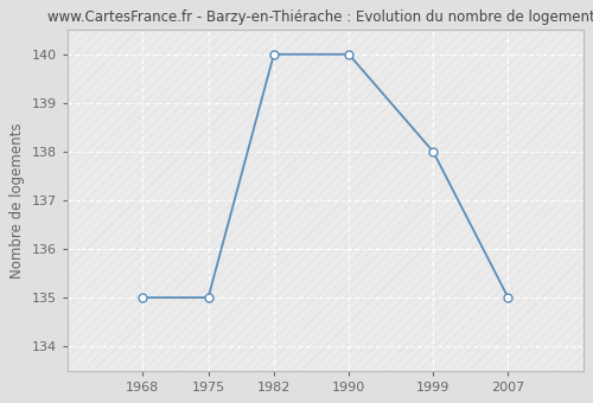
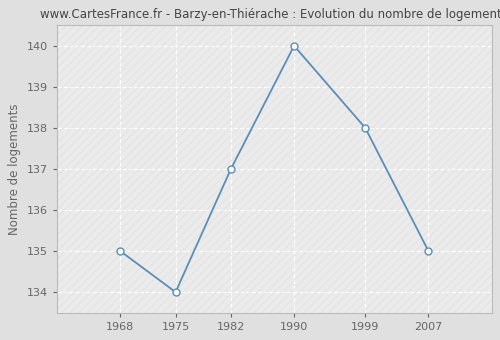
1975: 135 -> 134
1982: 140 -> 137
